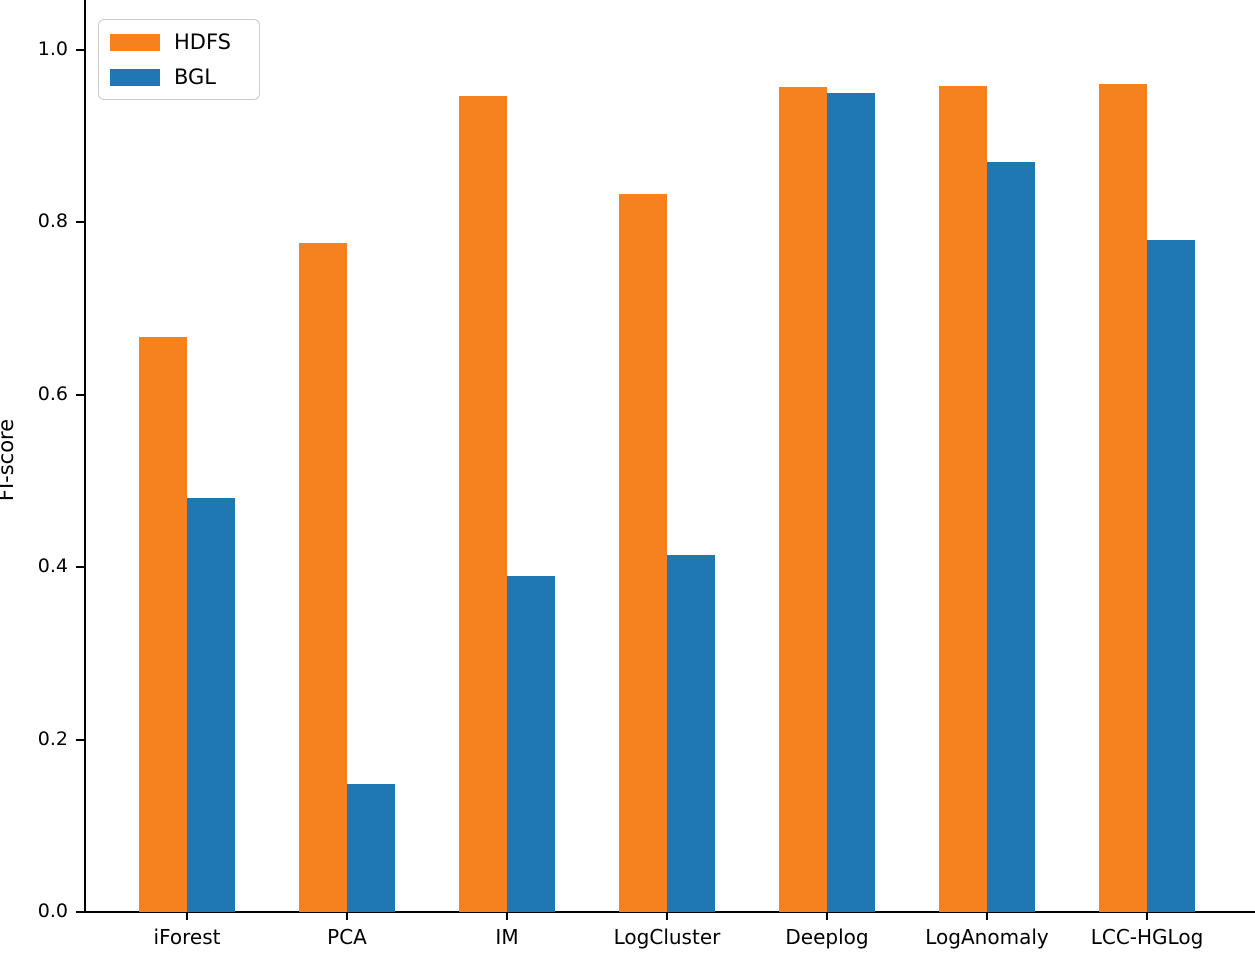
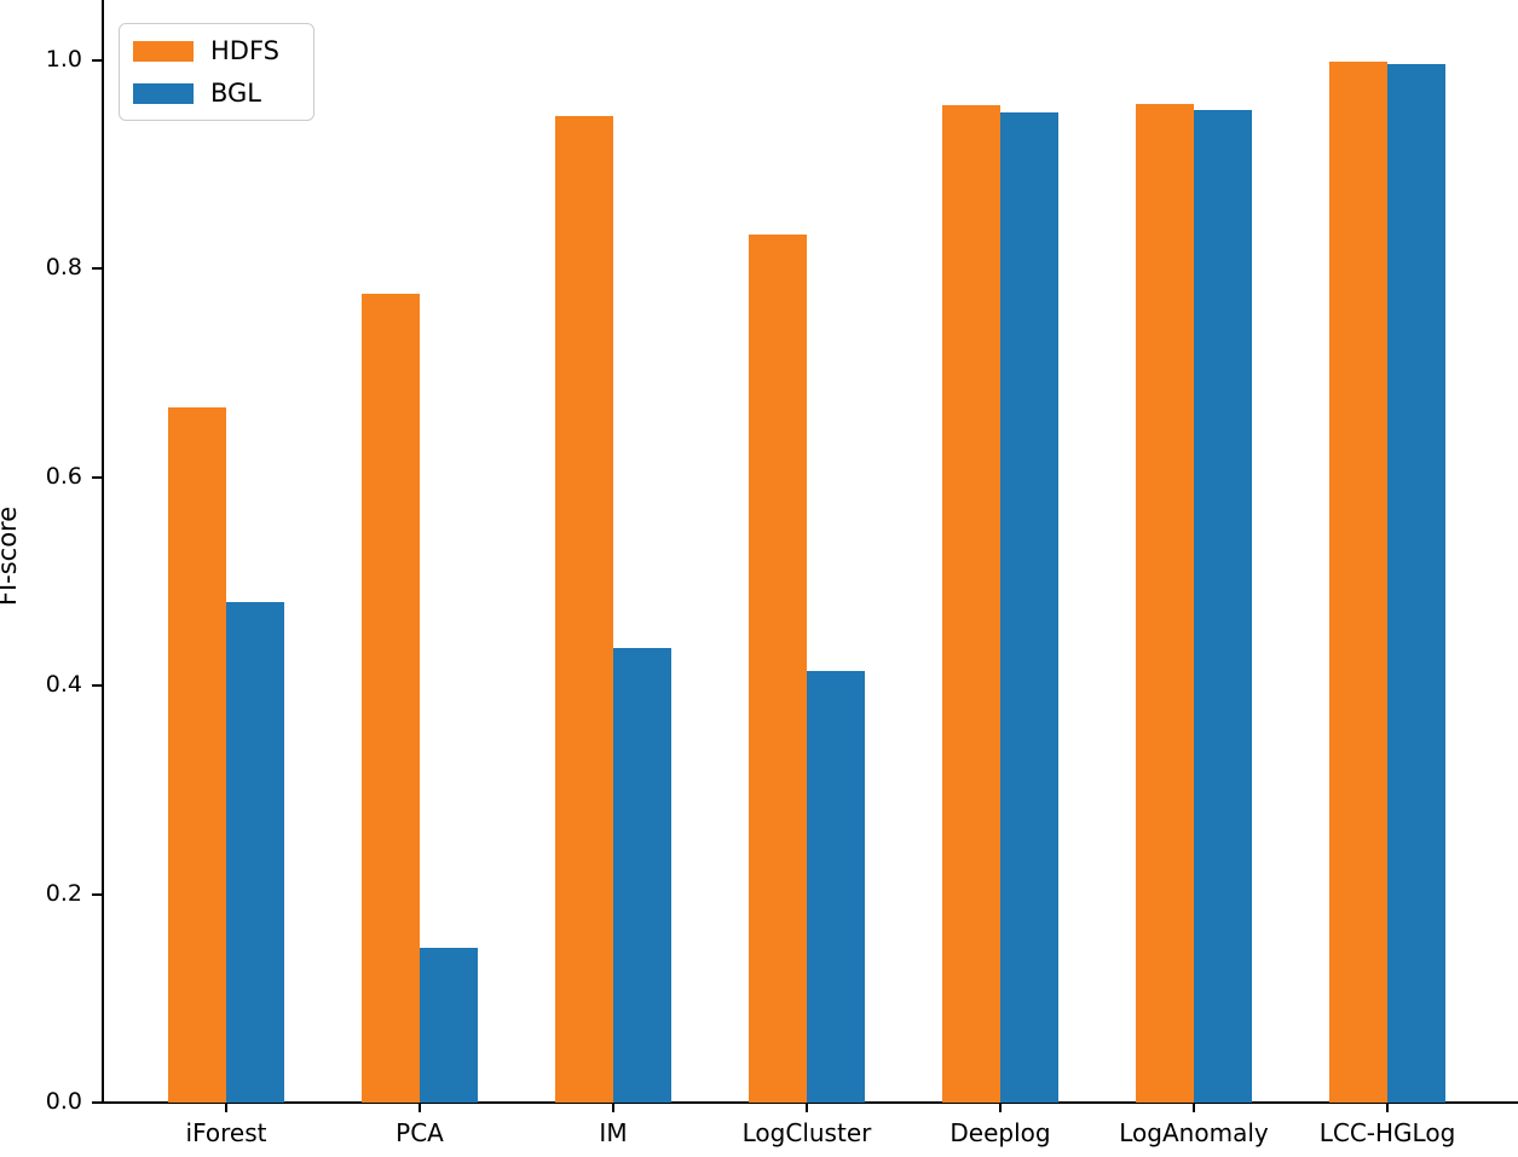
BGL/IM: 0.39 -> 0.44
BGL/LogAnomaly: 0.87 -> 0.95
HDFS/LCC-HGLog: 0.96 -> 1.00
BGL/LCC-HGLog: 0.78 -> 1.00
